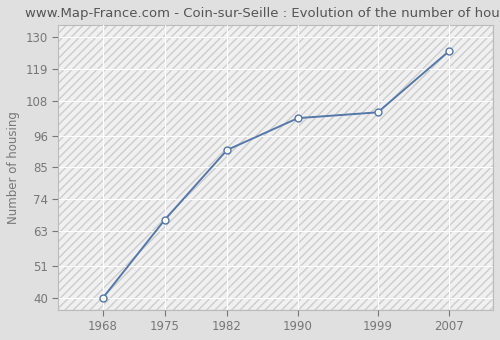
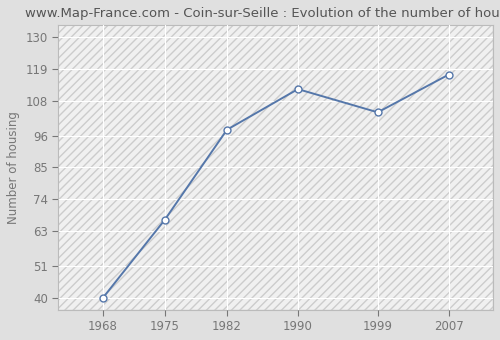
1982: 91 -> 98
1990: 102 -> 112
2007: 125 -> 117
